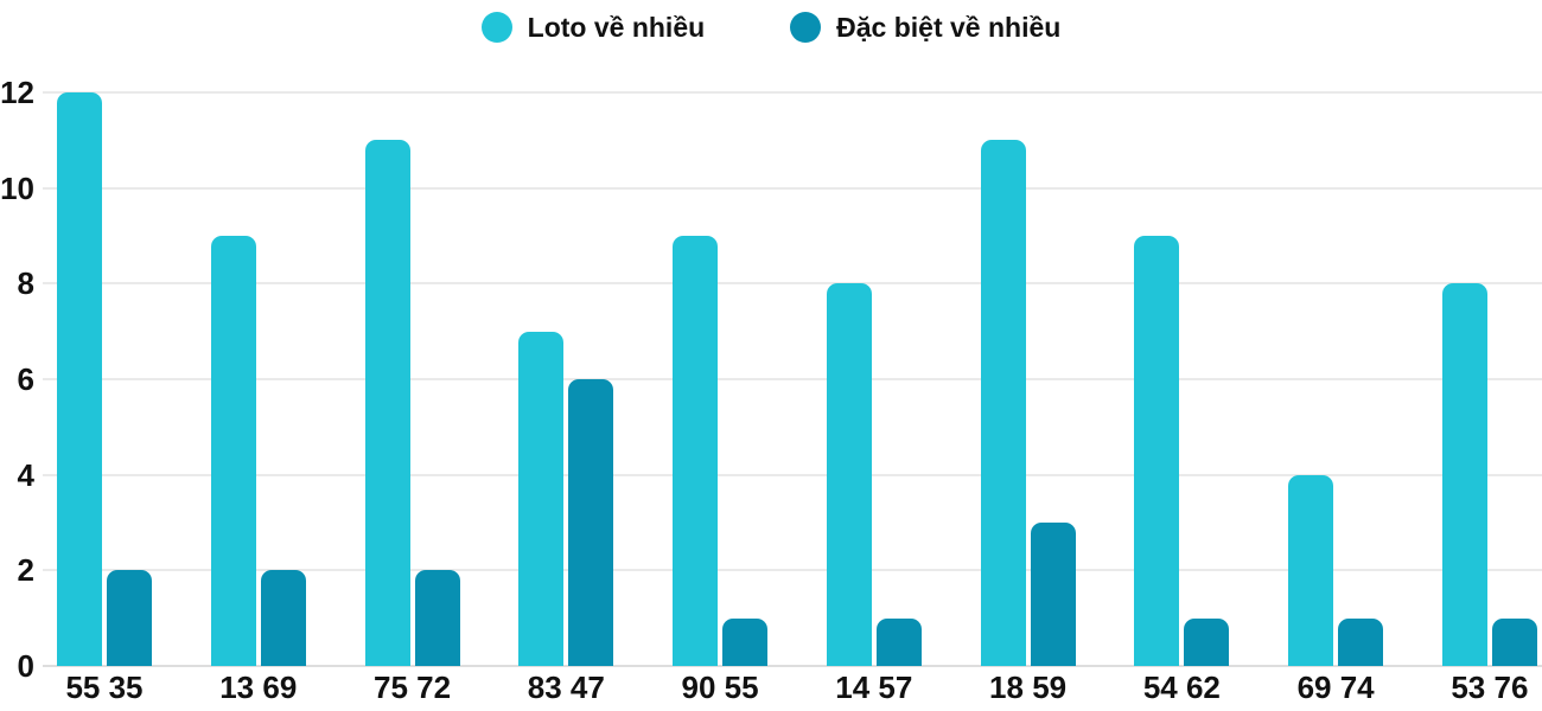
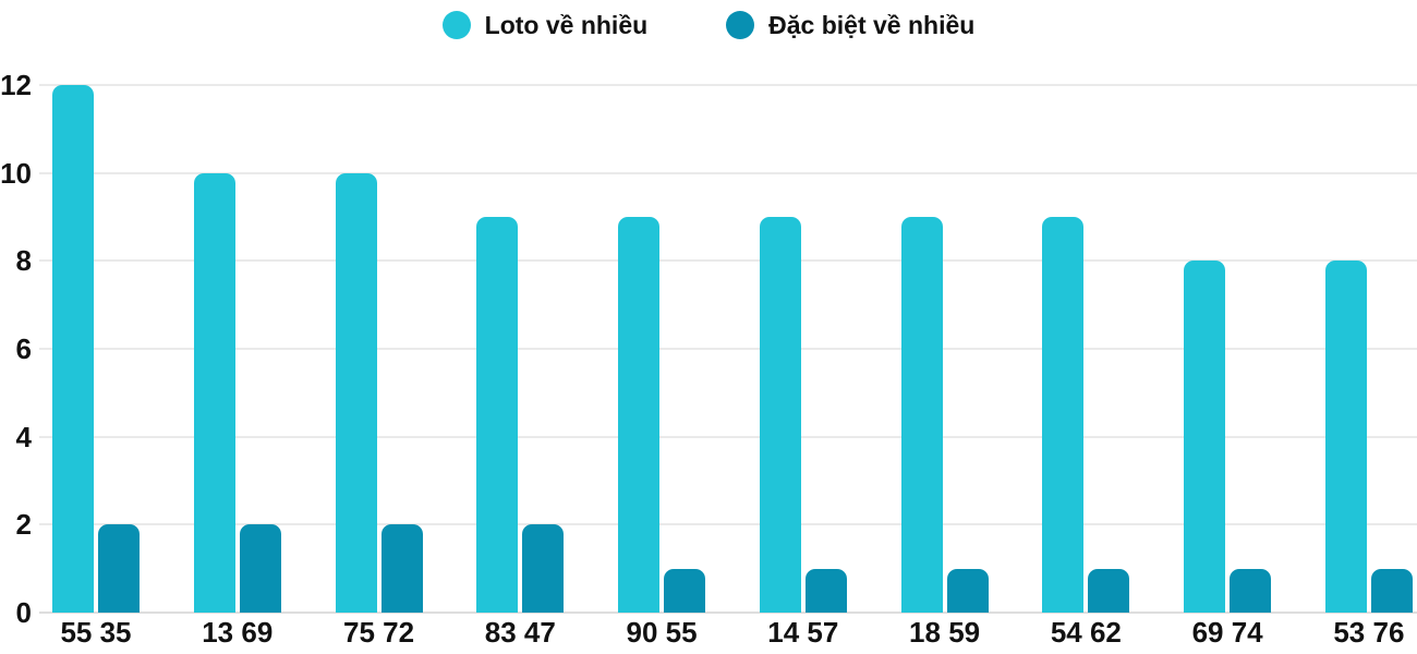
Loto về nhiều/13 69: 9 -> 10
Loto về nhiều/75 72: 11 -> 10
Loto về nhiều/83 47: 7 -> 9
Đặc biệt về nhiều/83 47: 6 -> 2
Loto về nhiều/14 57: 8 -> 9
Loto về nhiều/18 59: 11 -> 9
Đặc biệt về nhiều/18 59: 3 -> 1
Loto về nhiều/69 74: 4 -> 8
